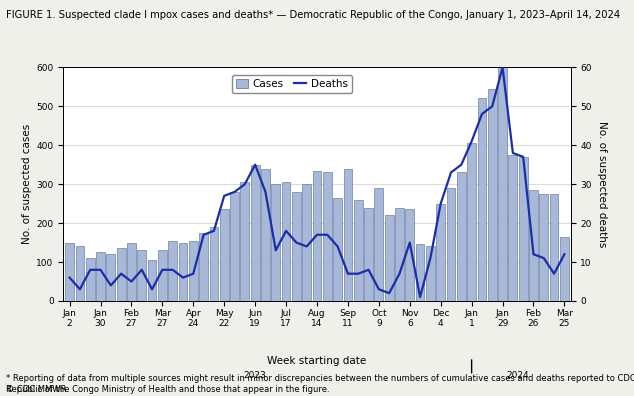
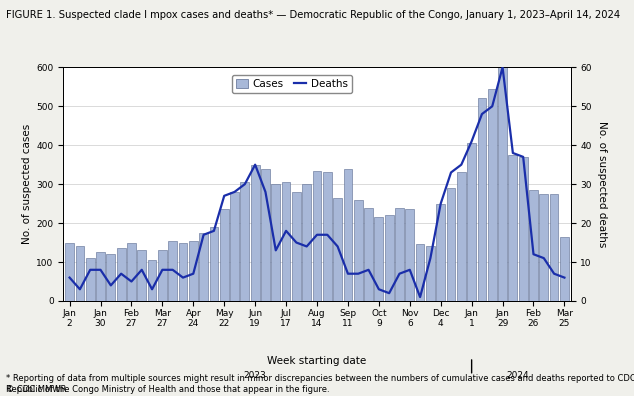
Cases/Oct 9: 290 -> 215
Deaths/Nov 6: 15 -> 8
Deaths/Mar 25: 12 -> 6
